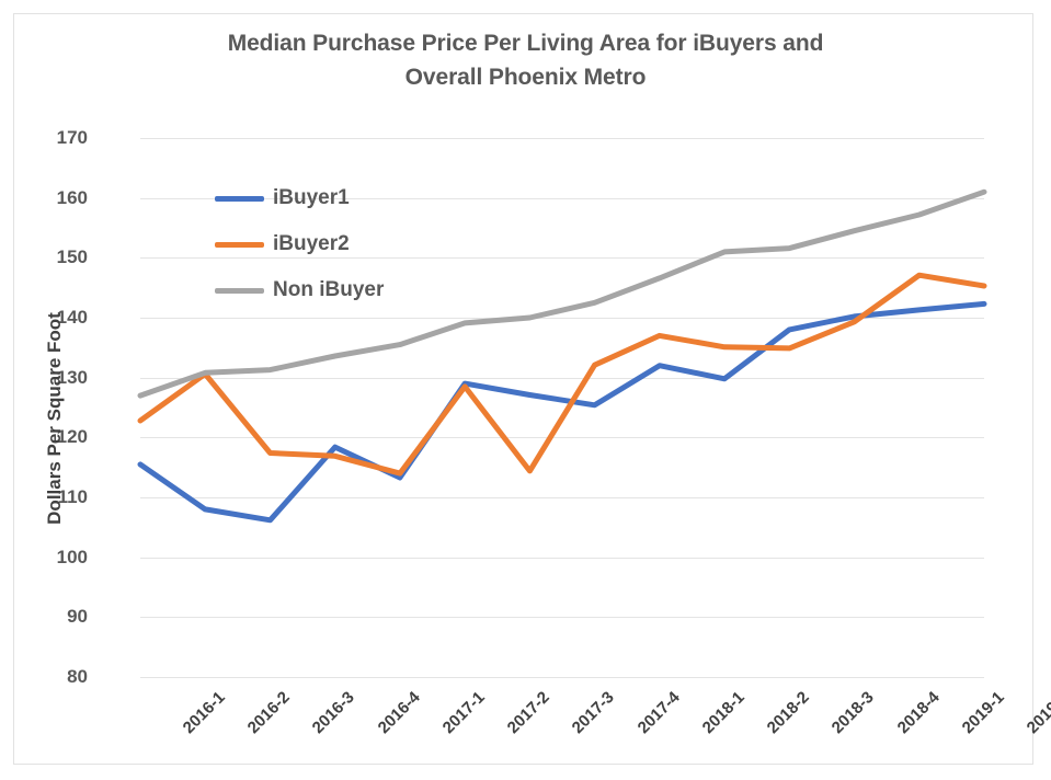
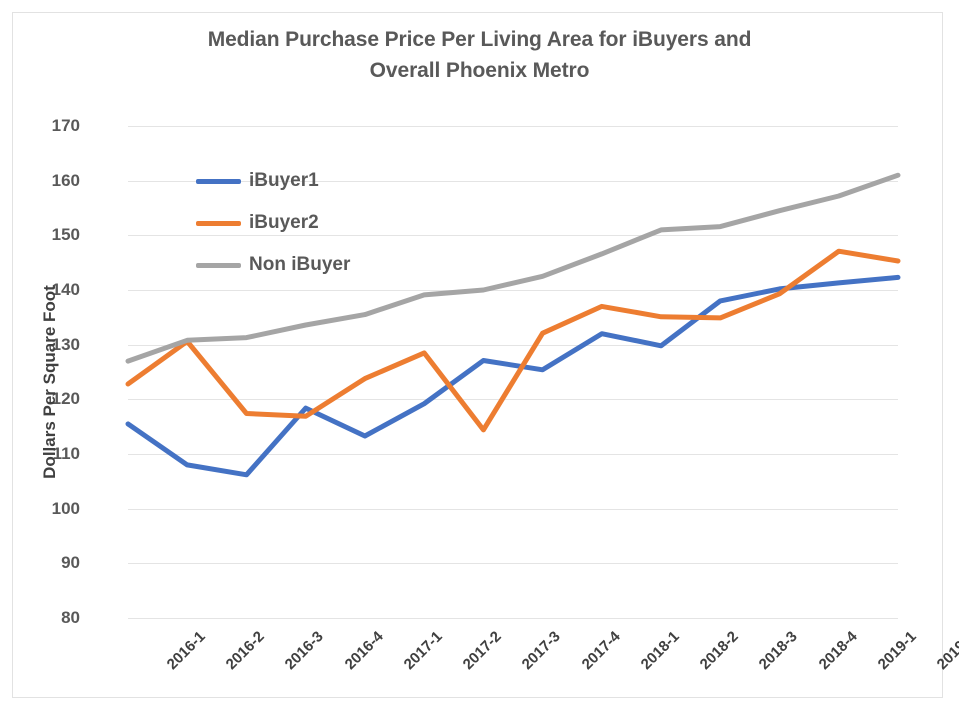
iBuyer2/2017-1: 114 -> 124
iBuyer1/2017-2: 129 -> 119
